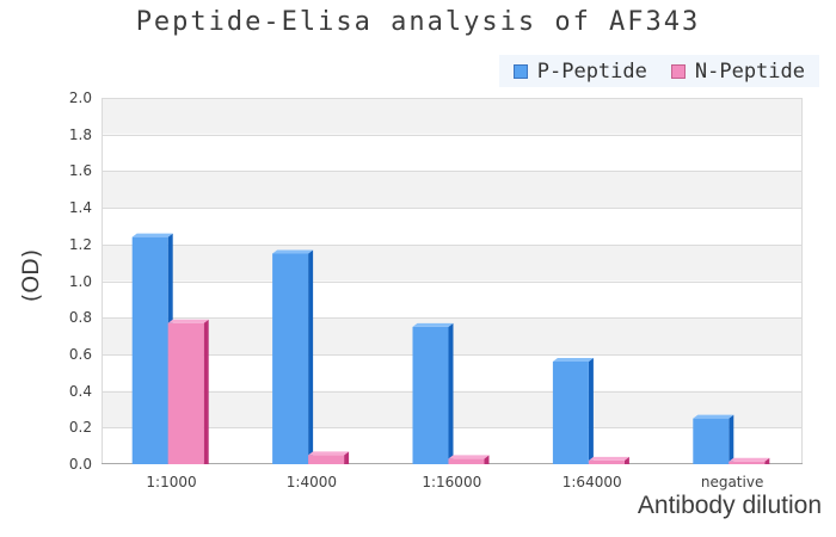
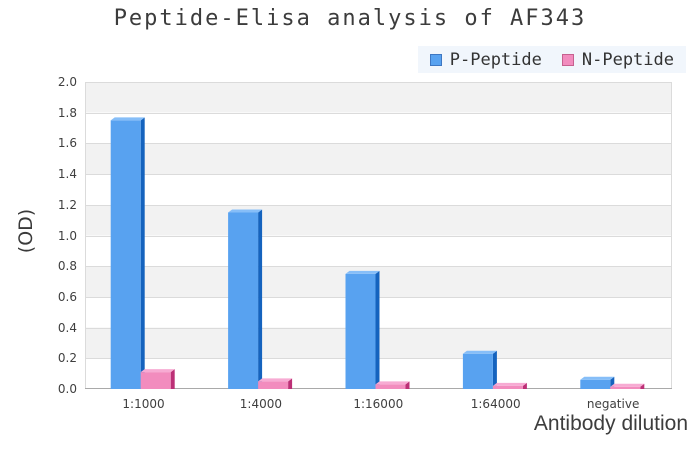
P-Peptide/1:1000: 1.24 -> 1.75
N-Peptide/1:1000: 0.77 -> 0.11
P-Peptide/1:64000: 0.56 -> 0.23
P-Peptide/negative: 0.25 -> 0.06
